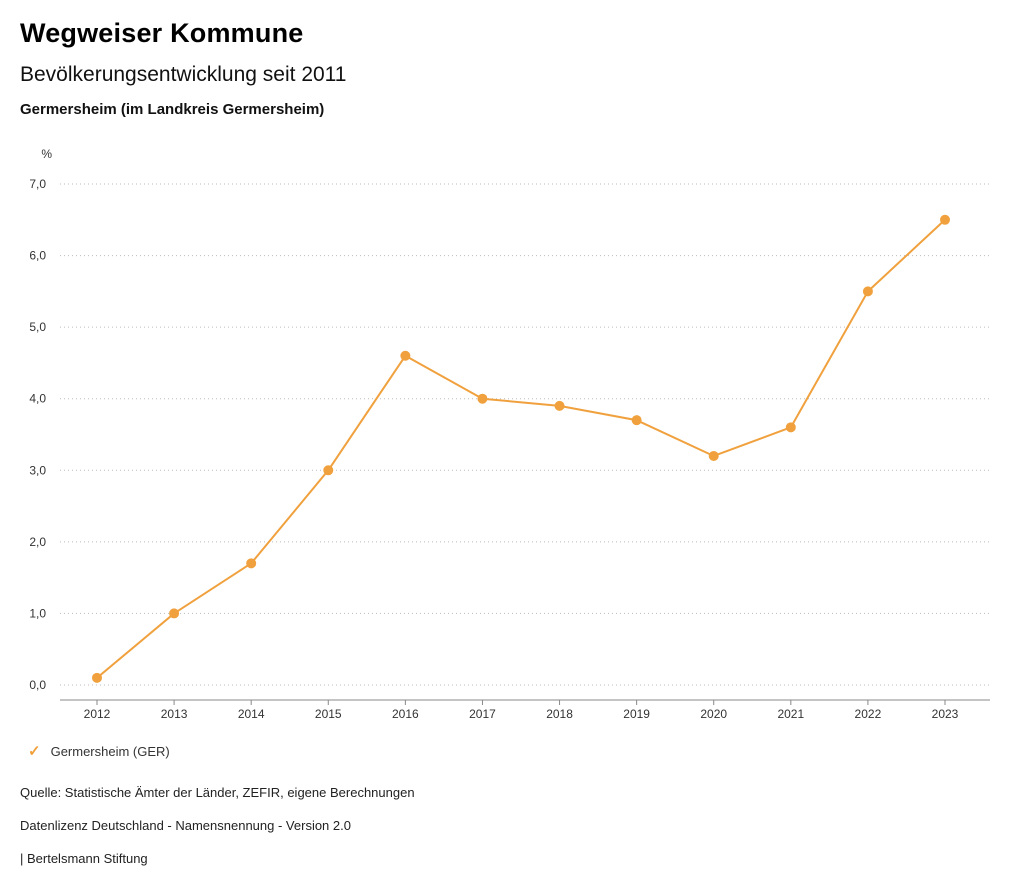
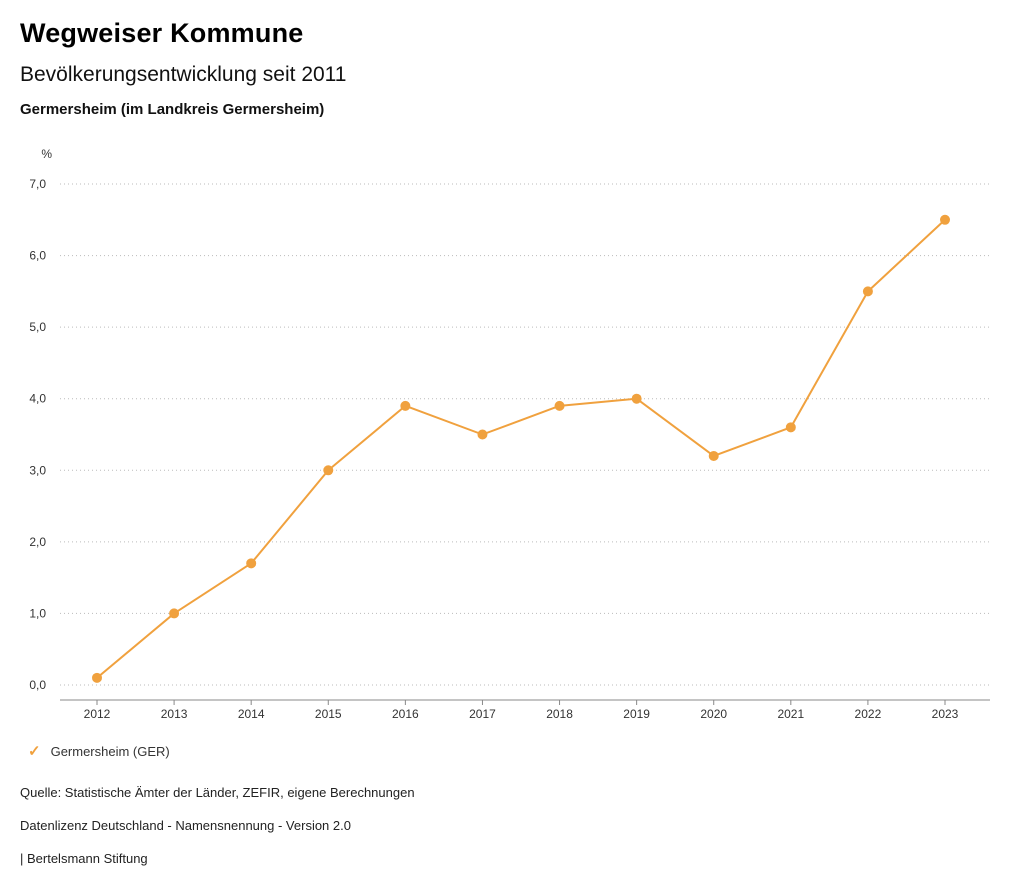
2016: 4,6 -> 3,9
2017: 4,0 -> 3,5
2019: 3,7 -> 4,0
